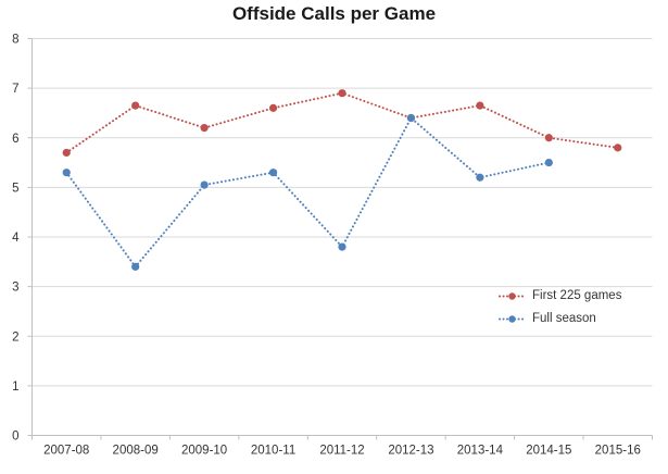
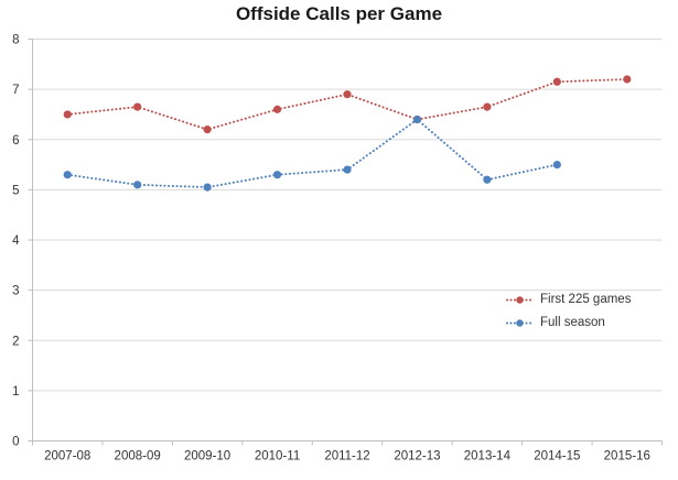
First 225 games/2007-08: 5.7 -> 6.5
Full season/2008-09: 3.4 -> 5.1
Full season/2011-12: 3.8 -> 5.4
First 225 games/2014-15: 6.0 -> 7.2
First 225 games/2015-16: 5.8 -> 7.2
